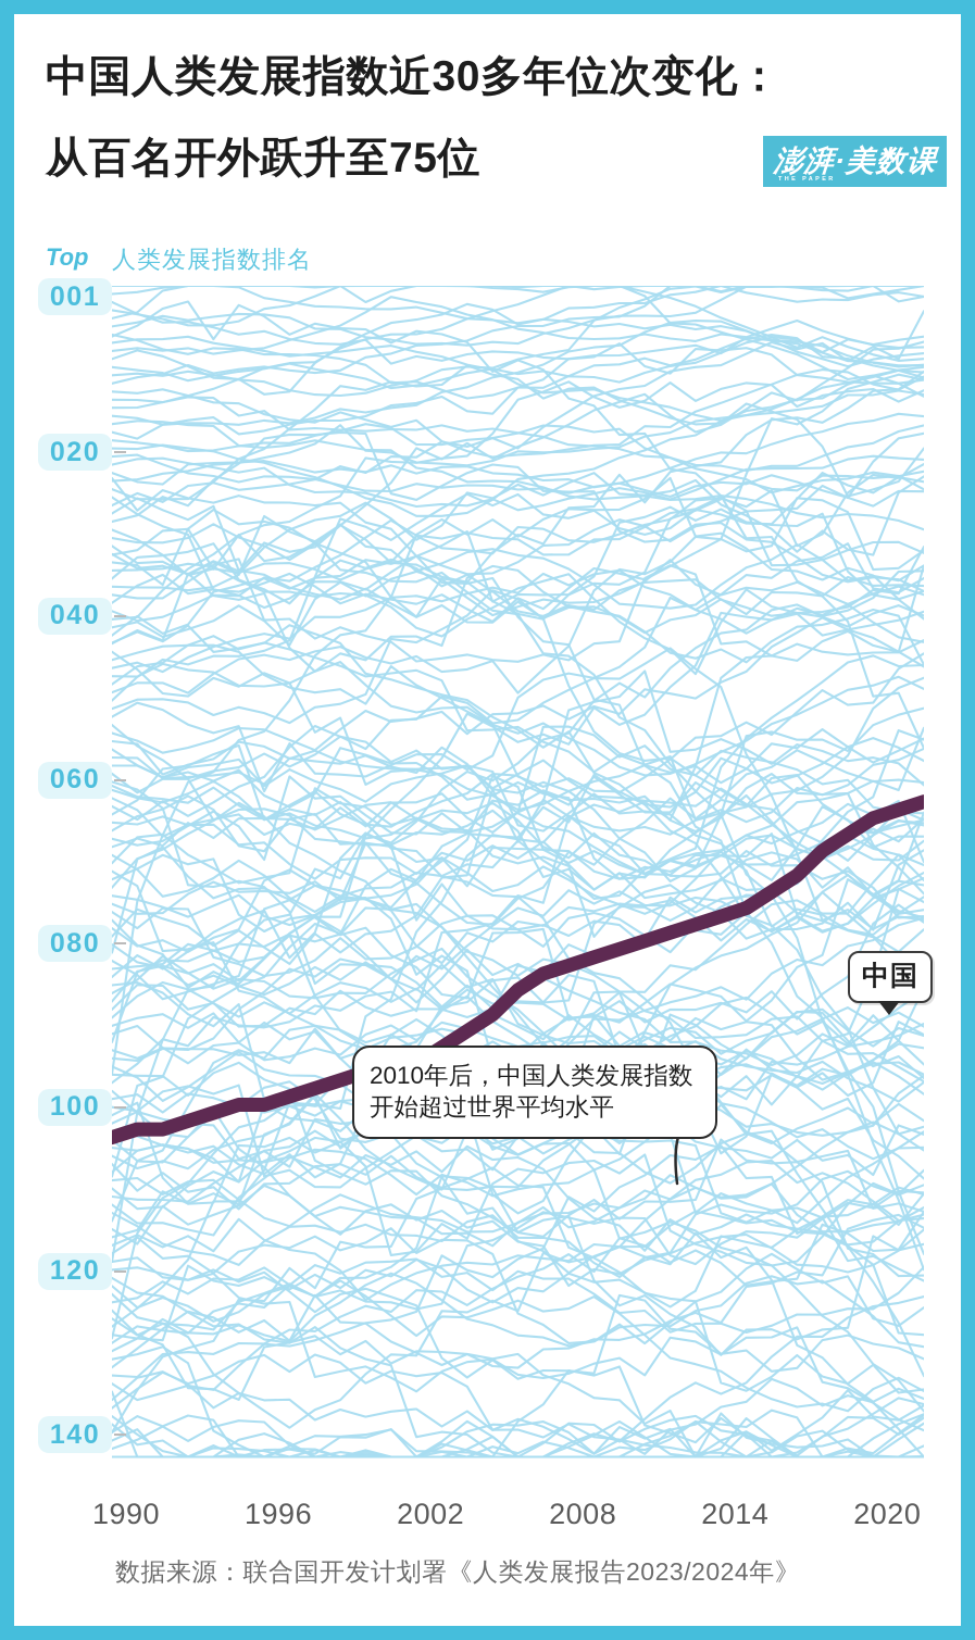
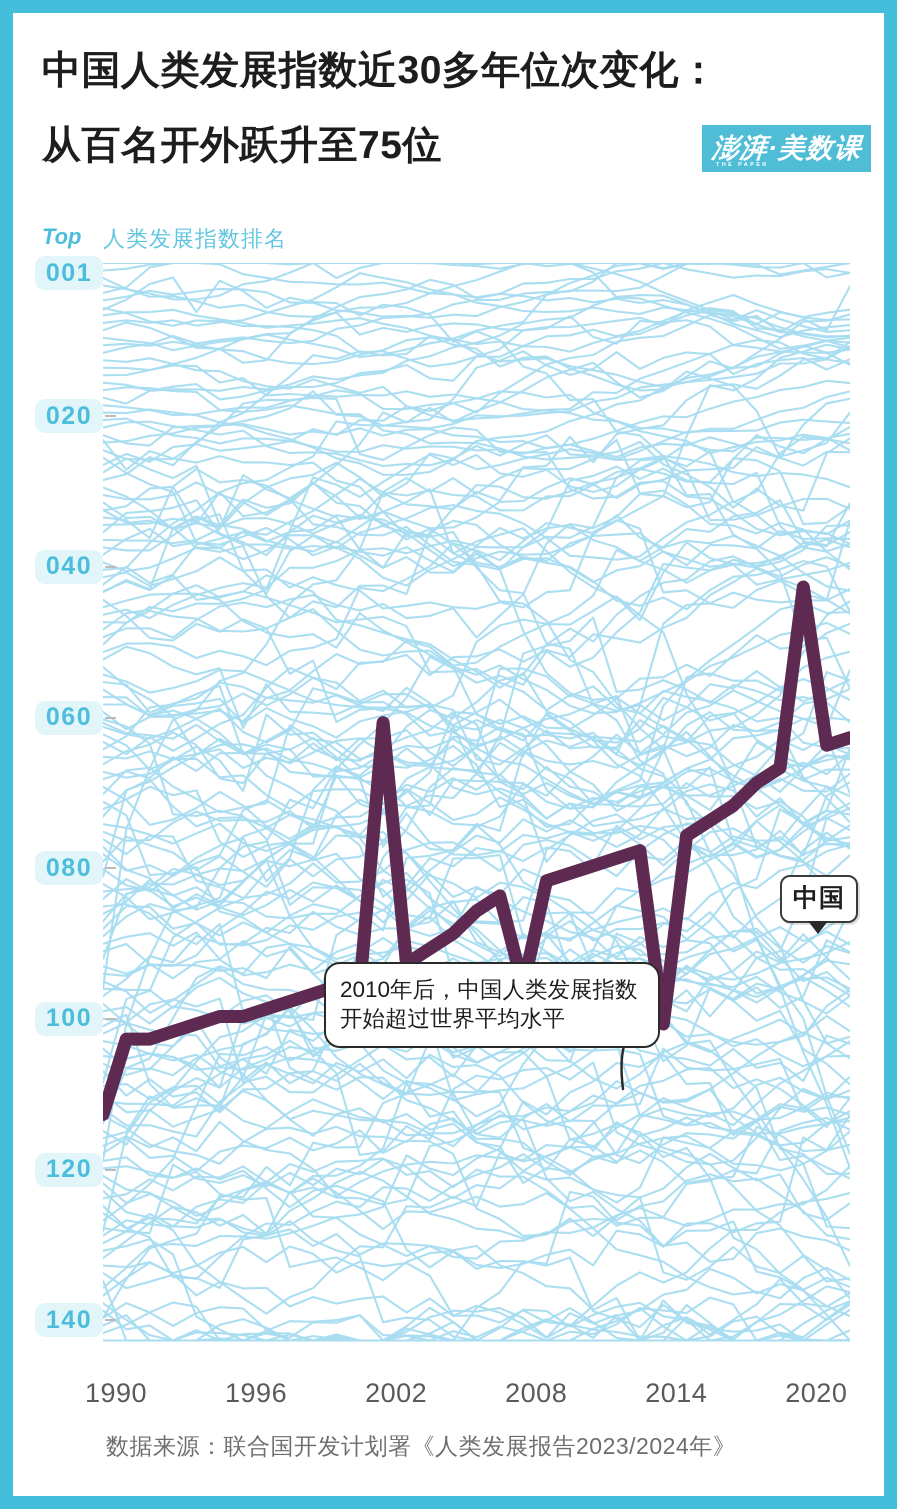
1990: 105 -> 114
2002: 96 -> 62
2008: 84 -> 97
2014: 78 -> 102
2020: 66 -> 44
